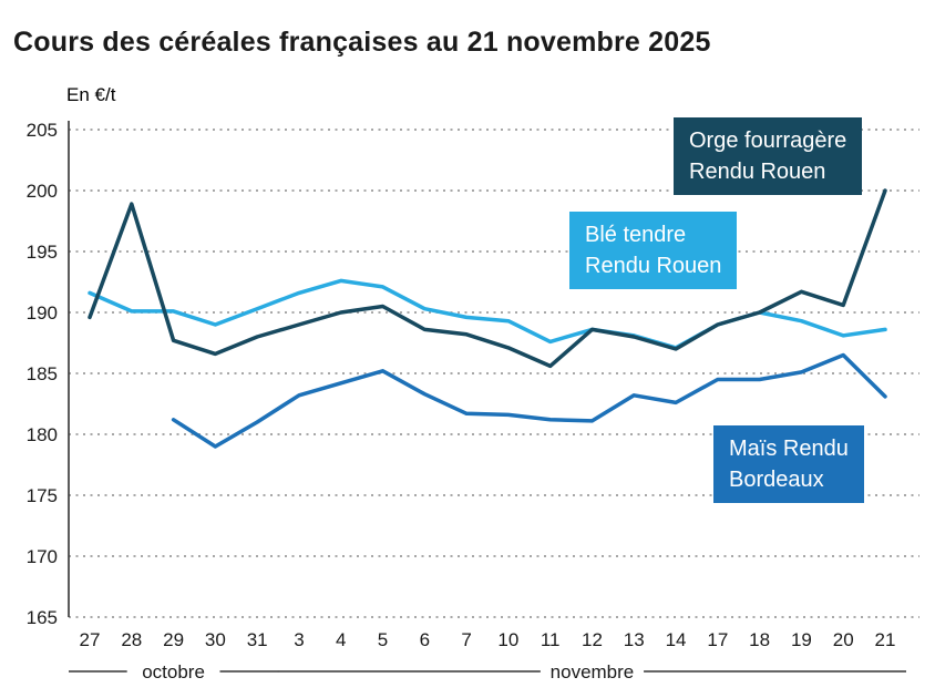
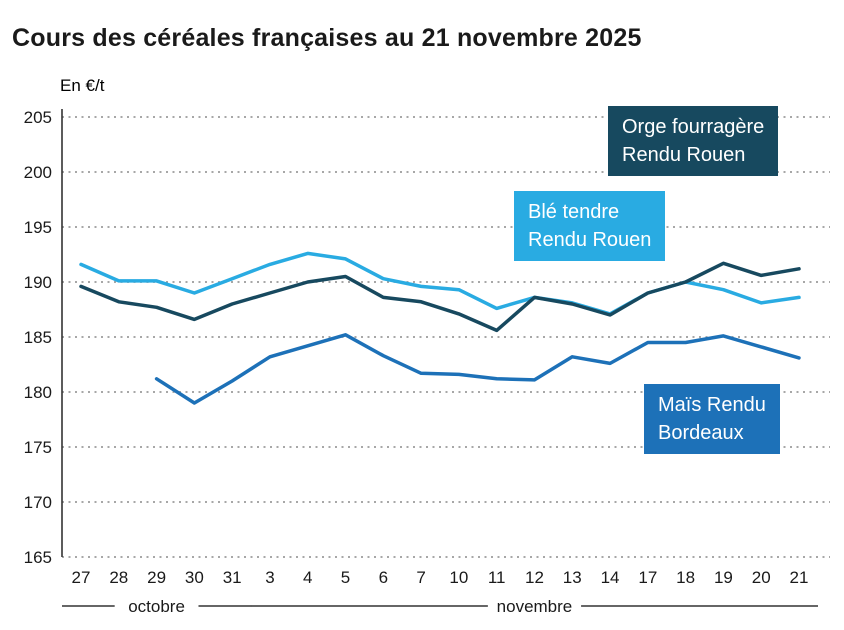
Orge fourragère Rendu Rouen/28: 198.9 -> 188.2
Maïs Rendu Bordeaux/20: 186.5 -> 184.1
Orge fourragère Rendu Rouen/21: 200.0 -> 191.2
